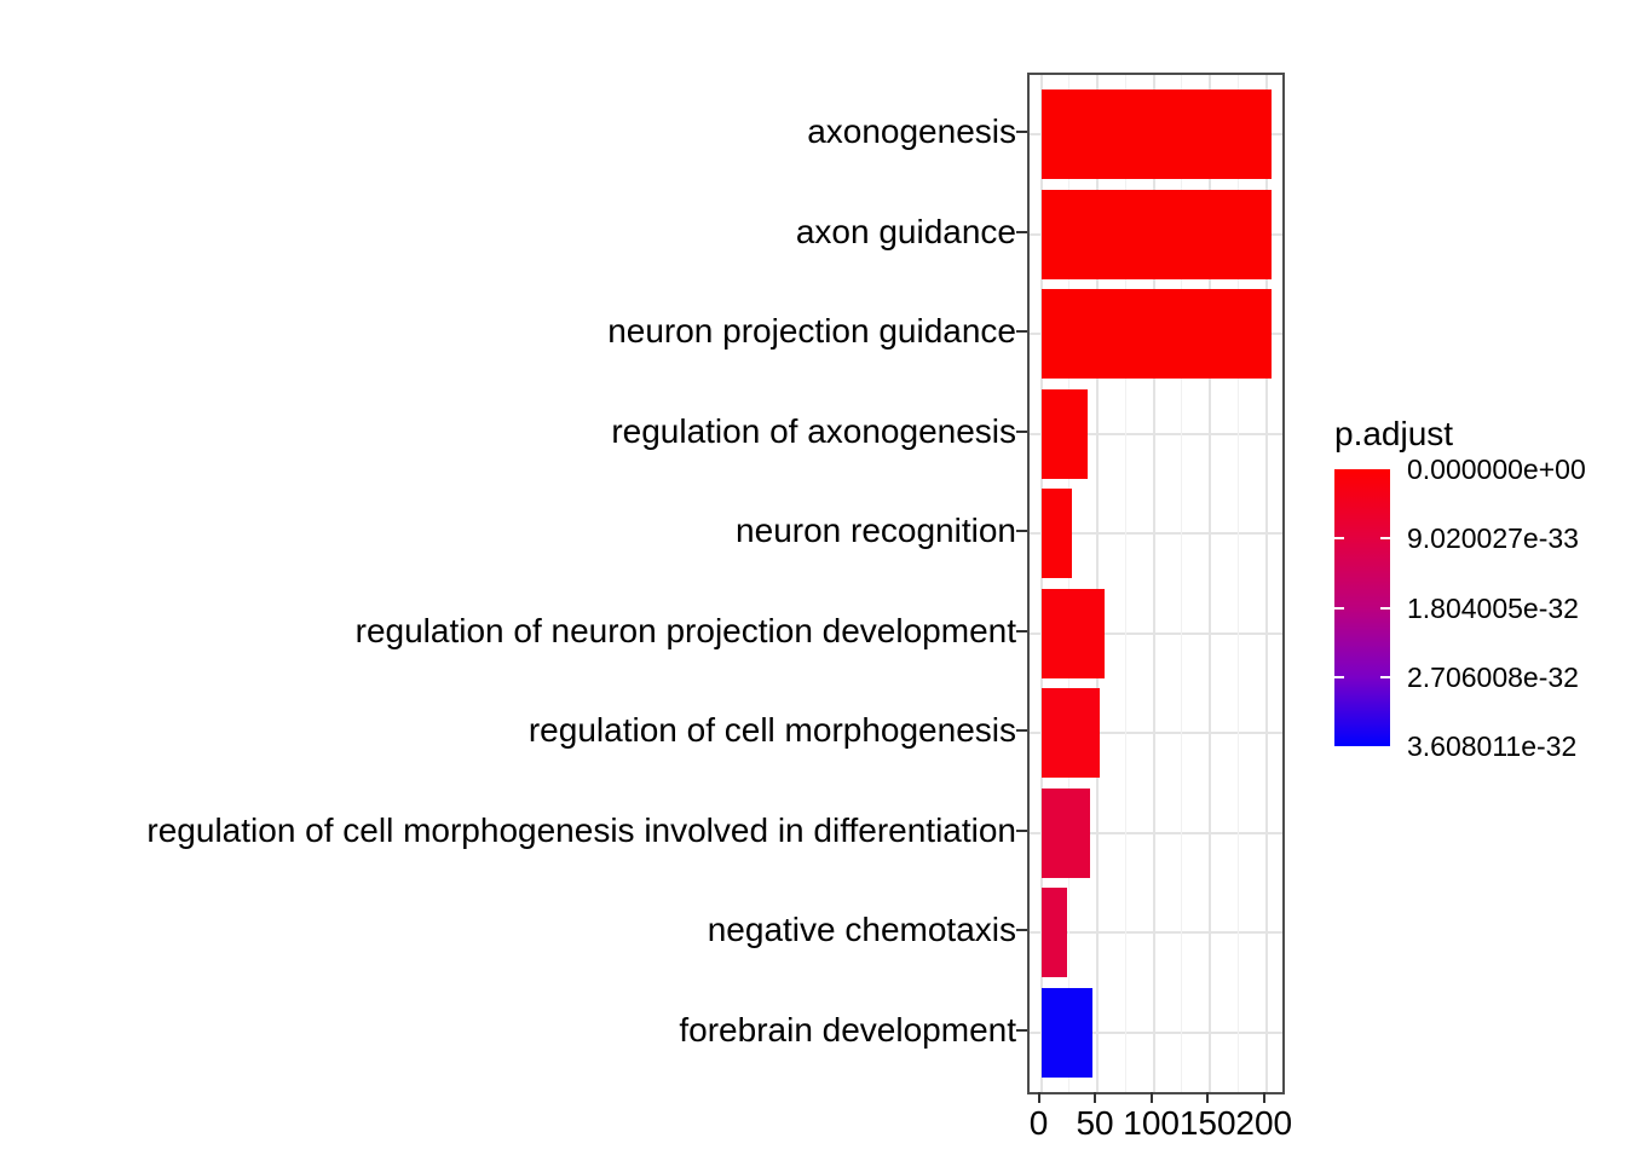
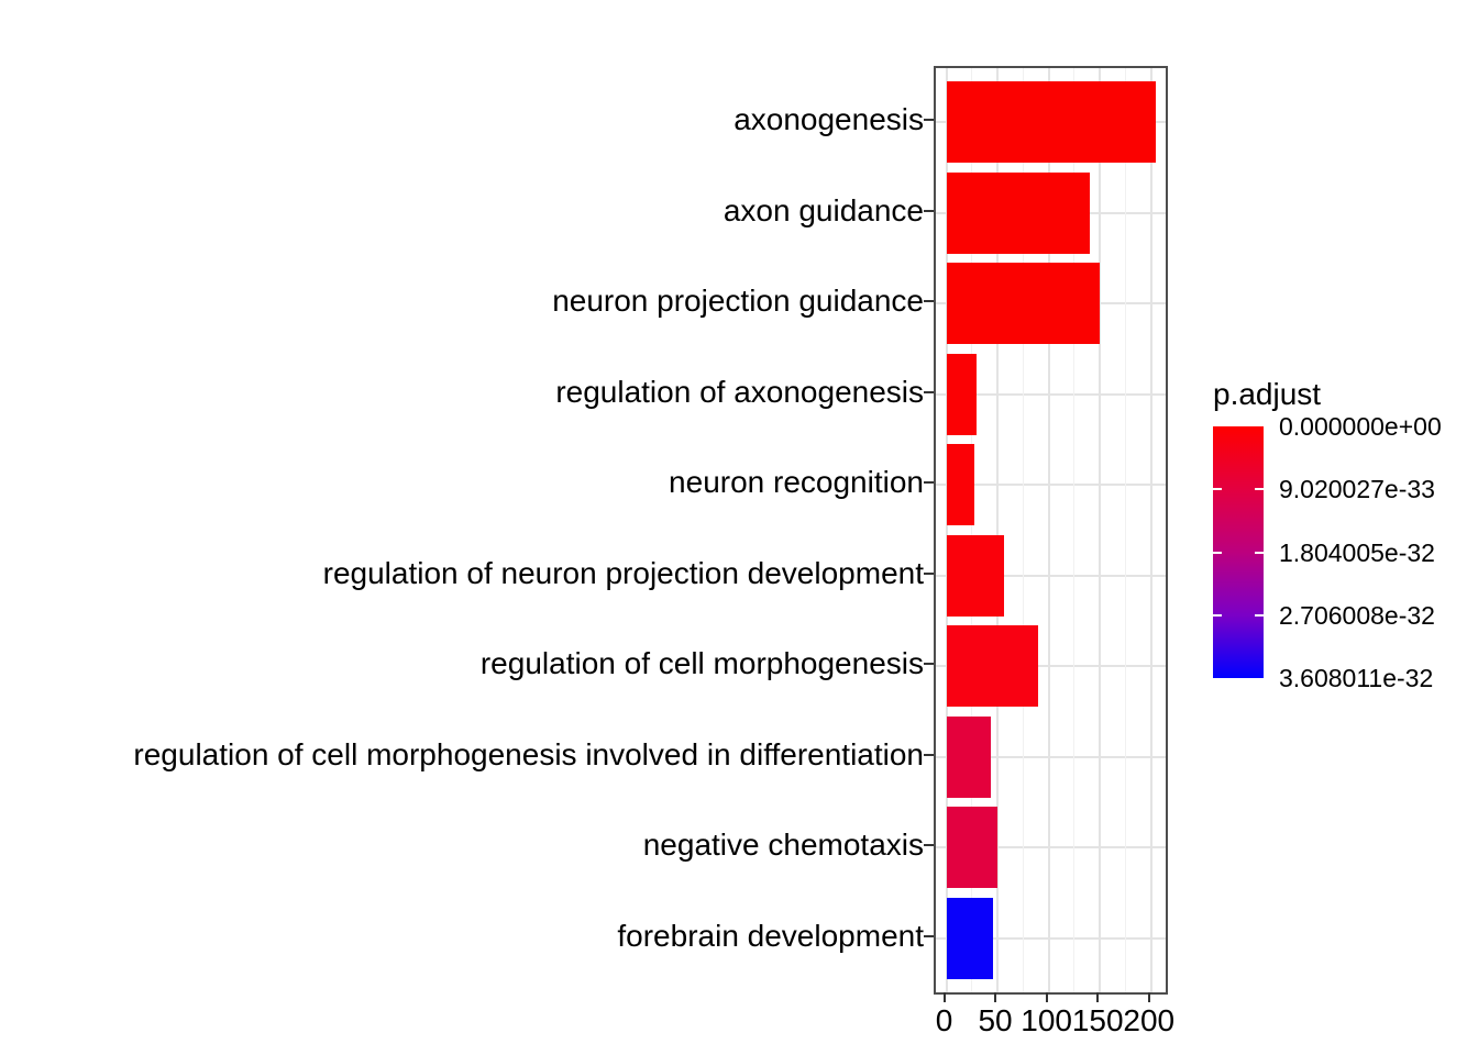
axon guidance: 200 -> 140
neuron projection guidance: 200 -> 150
regulation of axonogenesis: 40 -> 30
regulation of cell morphogenesis: 50 -> 90
negative chemotaxis: 20 -> 50
